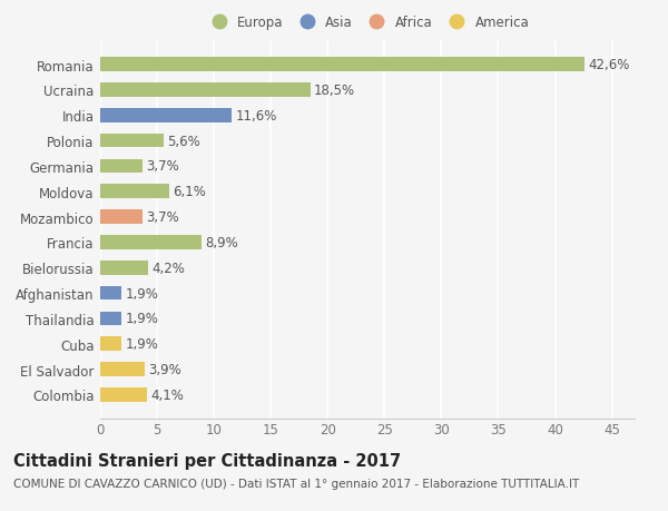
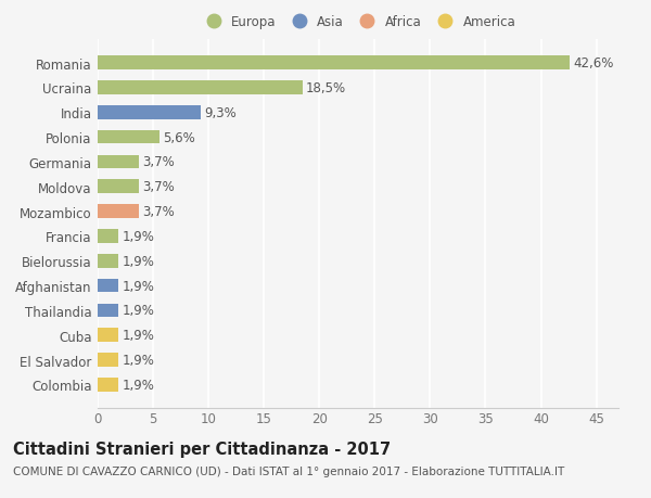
India: 11,6% -> 9,3%
Moldova: 6,1% -> 3,7%
Francia: 8,9% -> 1,9%
Bielorussia: 4,2% -> 1,9%
El Salvador: 3,9% -> 1,9%
Colombia: 4,1% -> 1,9%
